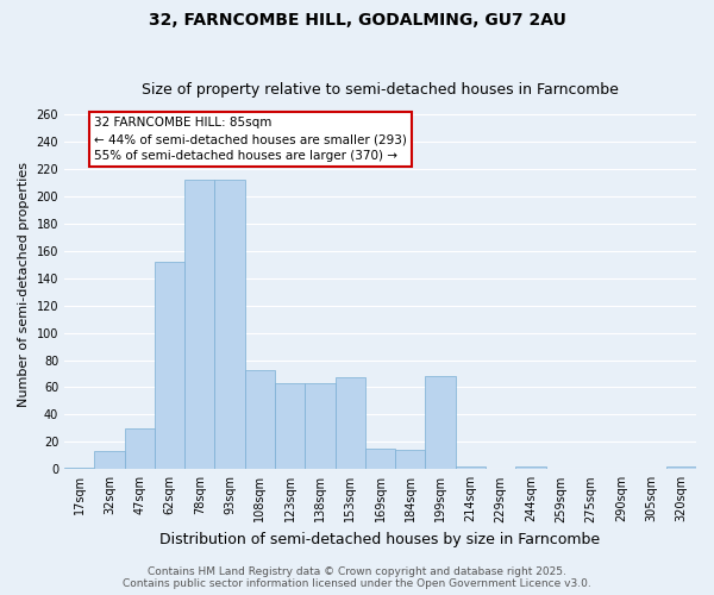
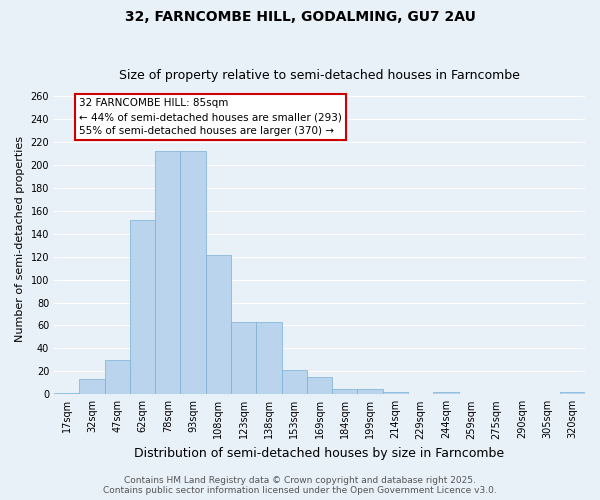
108sqm: 73 -> 121
153sqm: 67 -> 21
184sqm: 14 -> 5
199sqm: 68 -> 5
